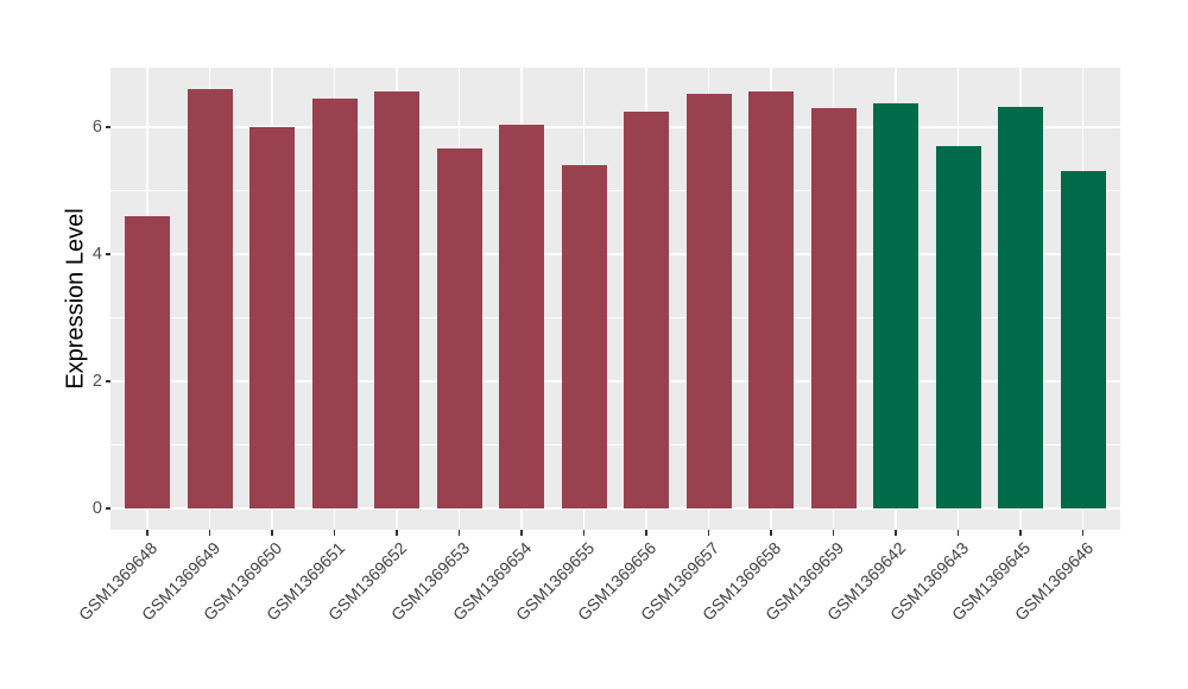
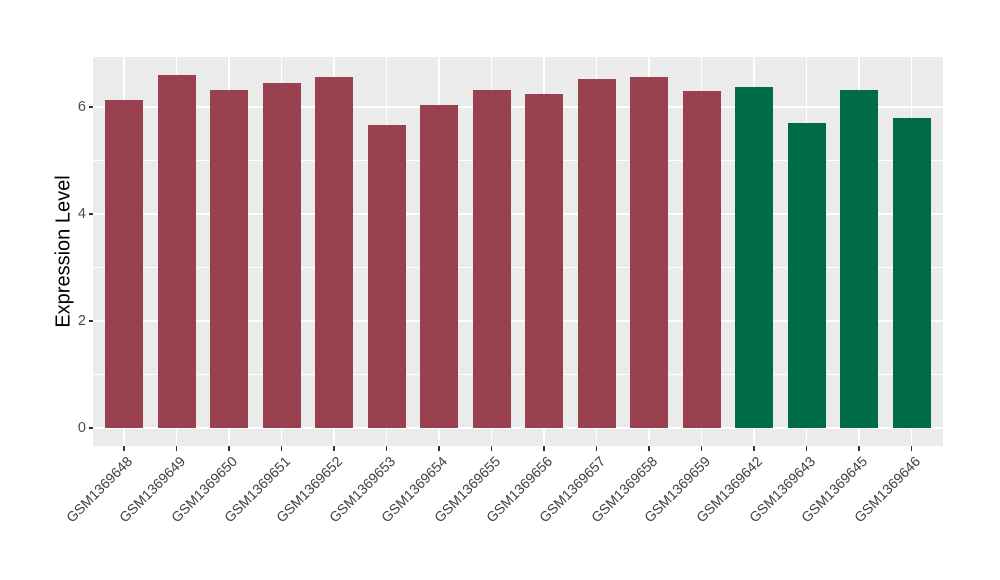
GSM1369648: 4.6 -> 6.1
GSM1369650: 6.0 -> 6.3
GSM1369655: 5.4 -> 6.3
GSM1369646: 5.3 -> 5.8
